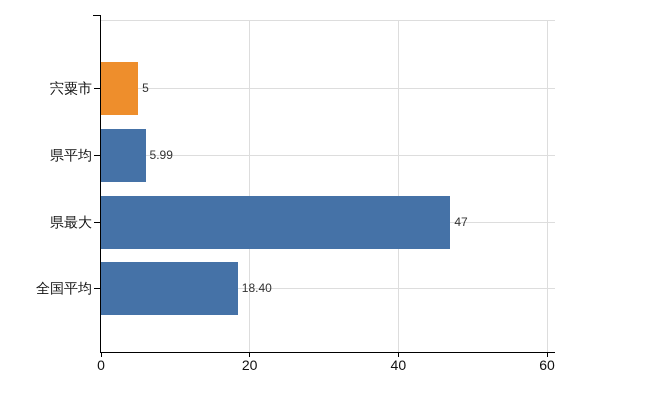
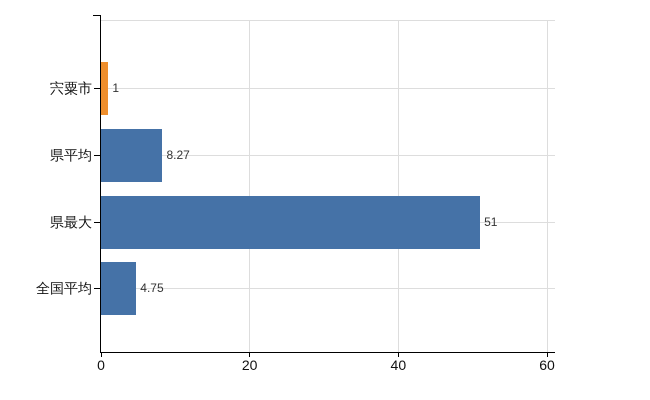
宍粟市: 5 -> 1
県平均: 5.99 -> 8.27
県最大: 47 -> 51
全国平均: 18.40 -> 4.75
